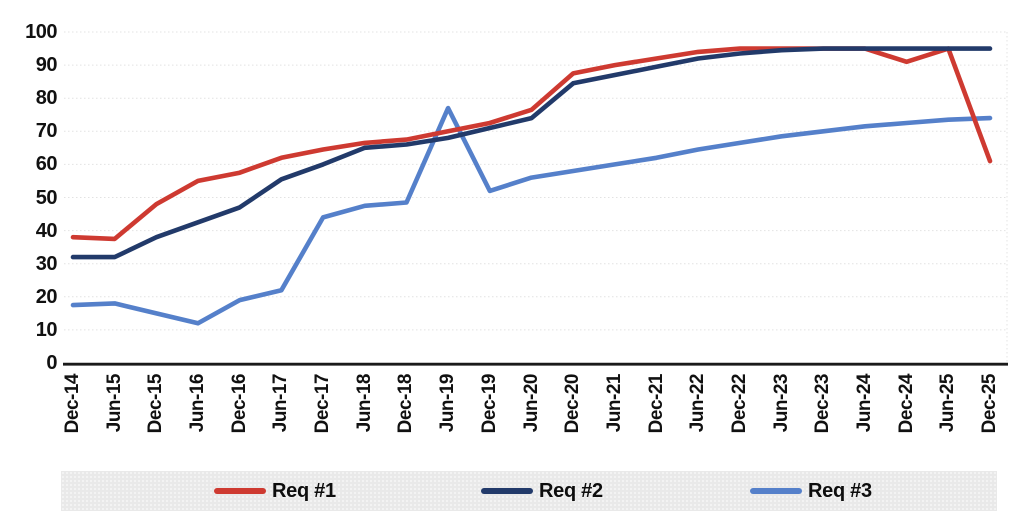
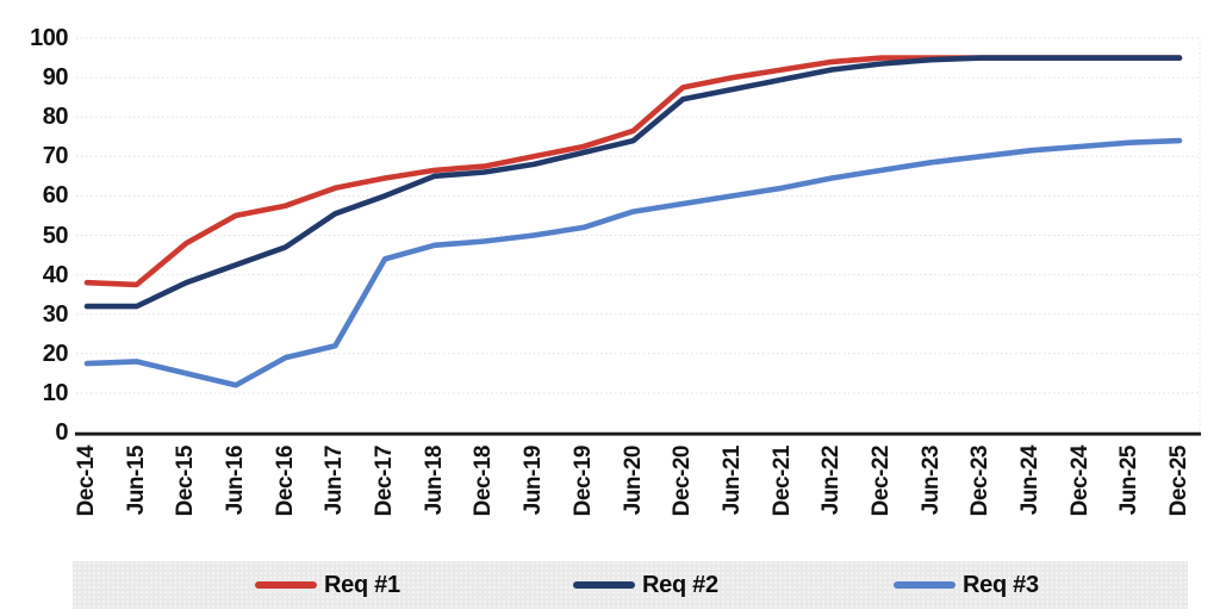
Req #3/Jun-19: 77 -> 50
Req #1/Dec-24: 91 -> 95
Req #1/Dec-25: 61 -> 95
